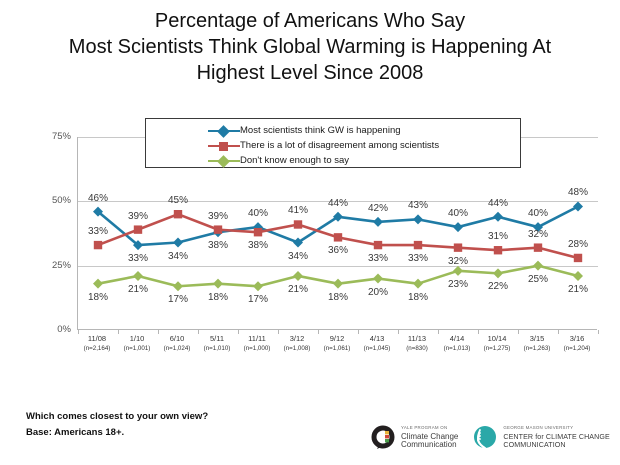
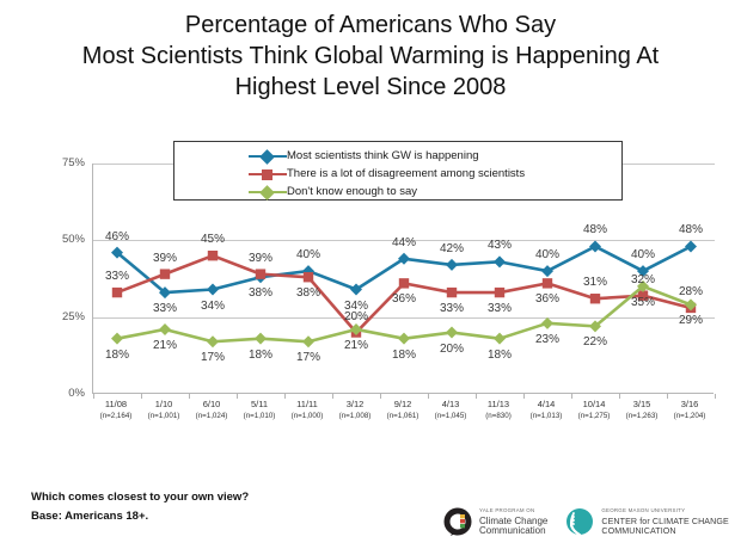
There is a lot of disagreement among scientists/3/12: 41% -> 20%
There is a lot of disagreement among scientists/4/14: 32% -> 36%
Most scientists think GW is happening/10/14: 44% -> 48%
Don't know enough to say/3/15: 25% -> 35%
Don't know enough to say/3/16: 21% -> 29%
